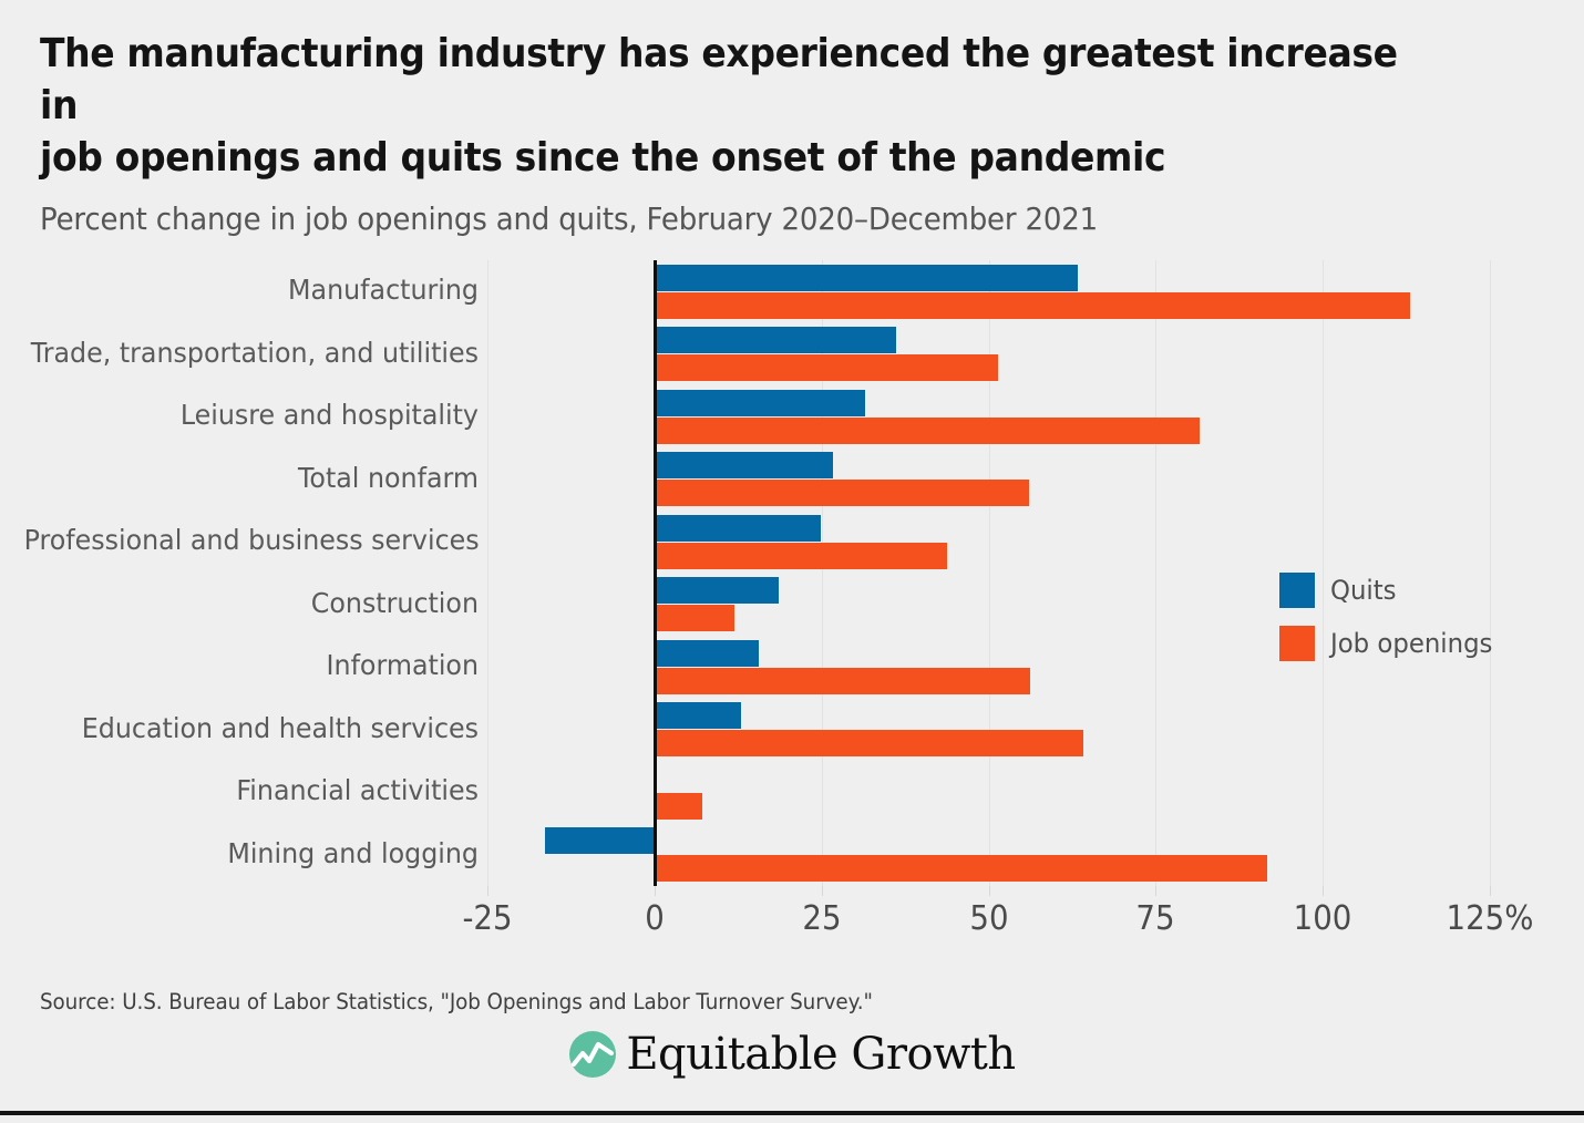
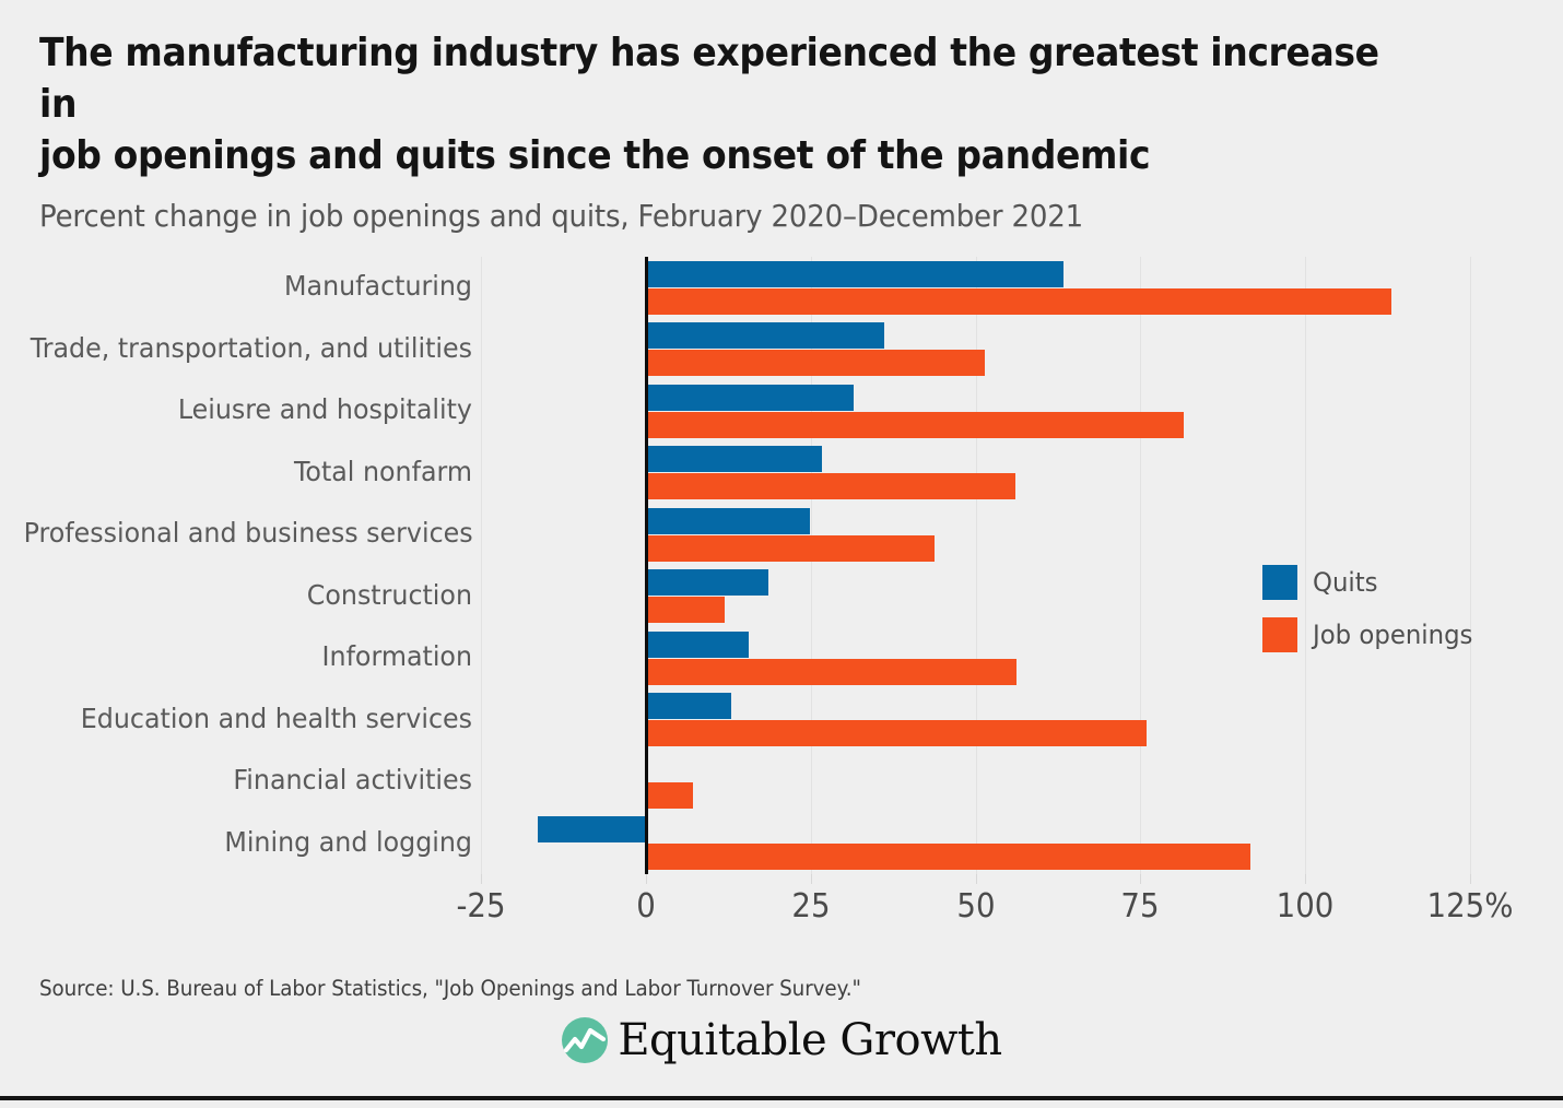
Job openings/Education and health services: 64% -> 76%
